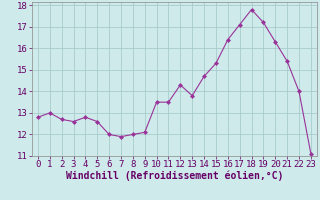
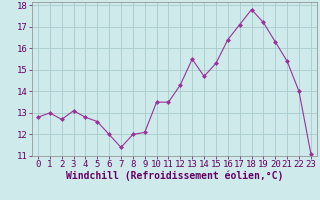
3: 12.6 -> 13.1
7: 11.9 -> 11.4
13: 13.8 -> 15.5
